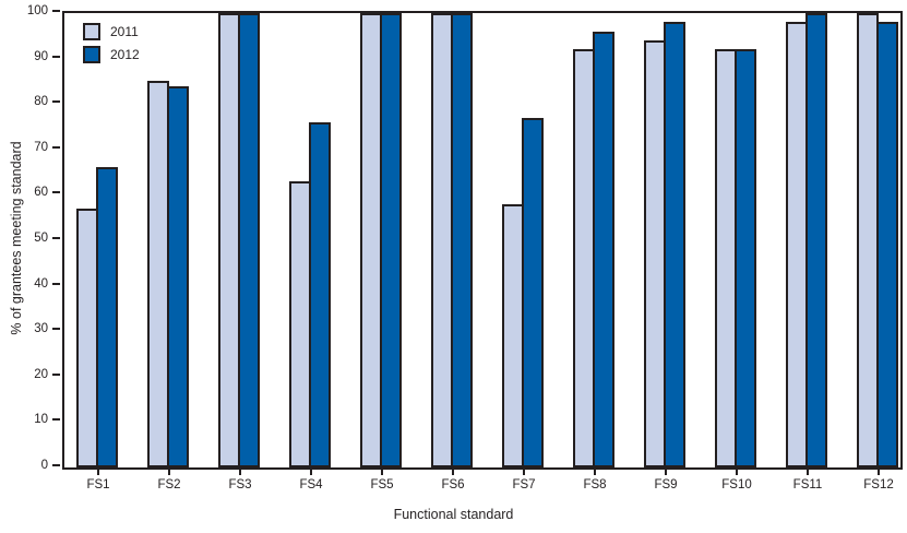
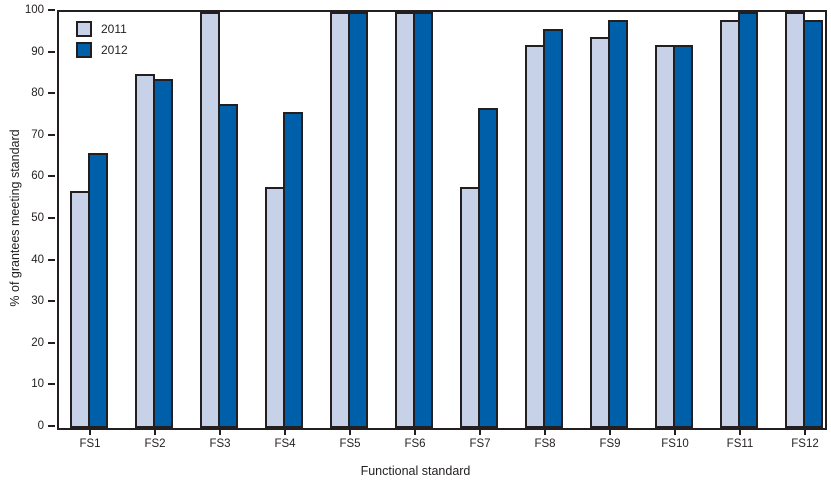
2012/FS3: 100 -> 78
2011/FS4: 63 -> 58
